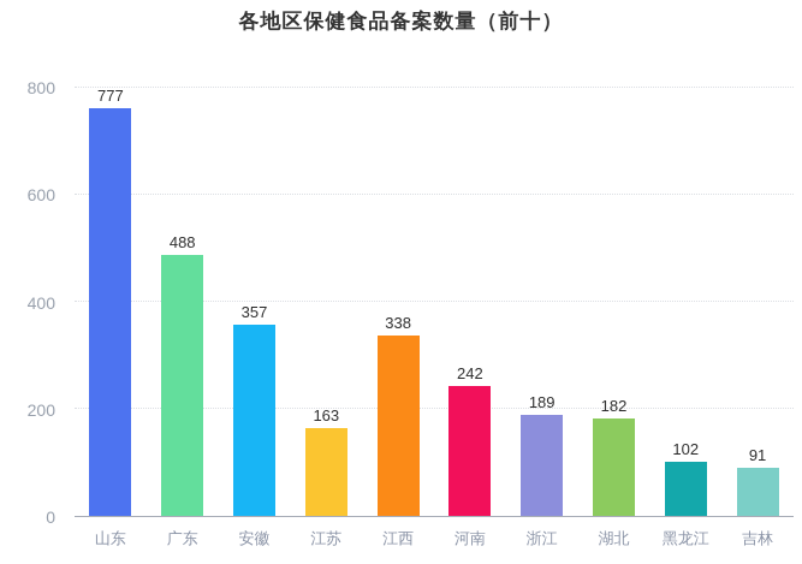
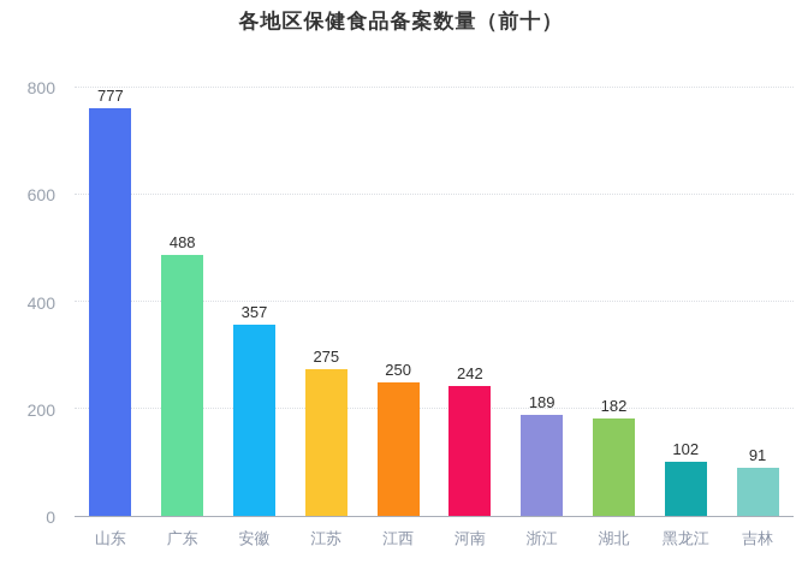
江苏: 163 -> 275
江西: 338 -> 250
